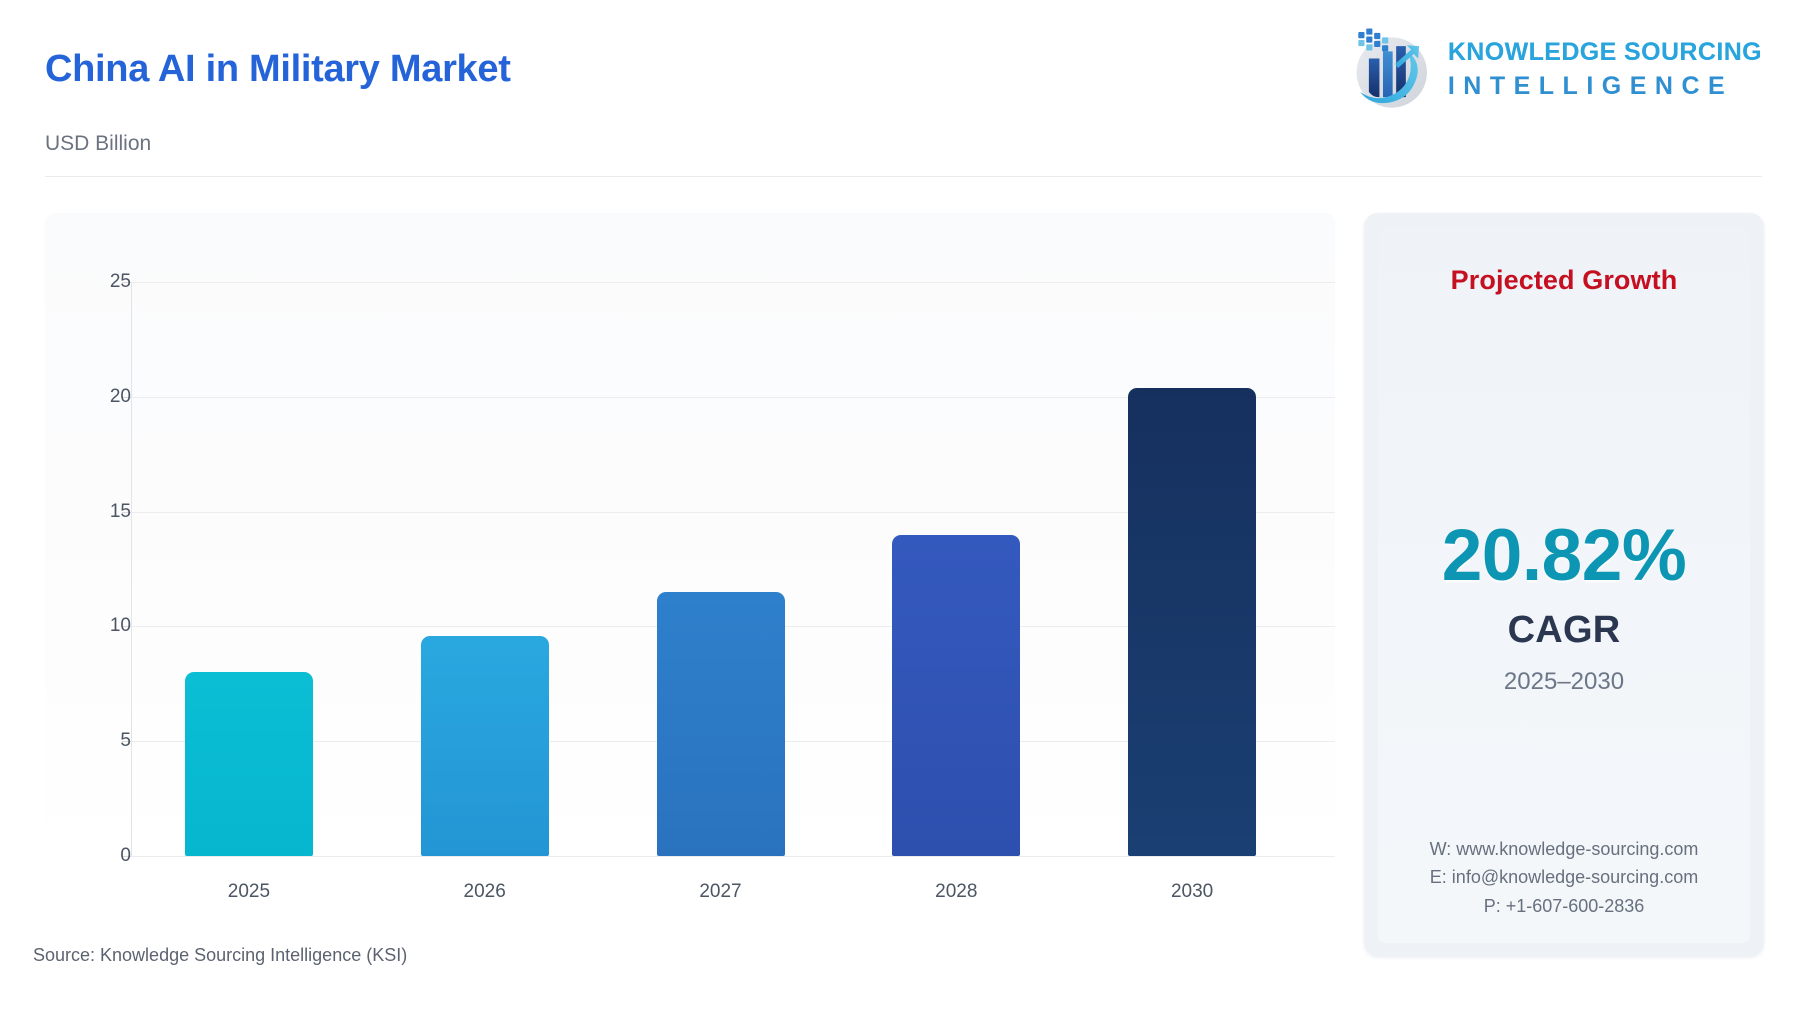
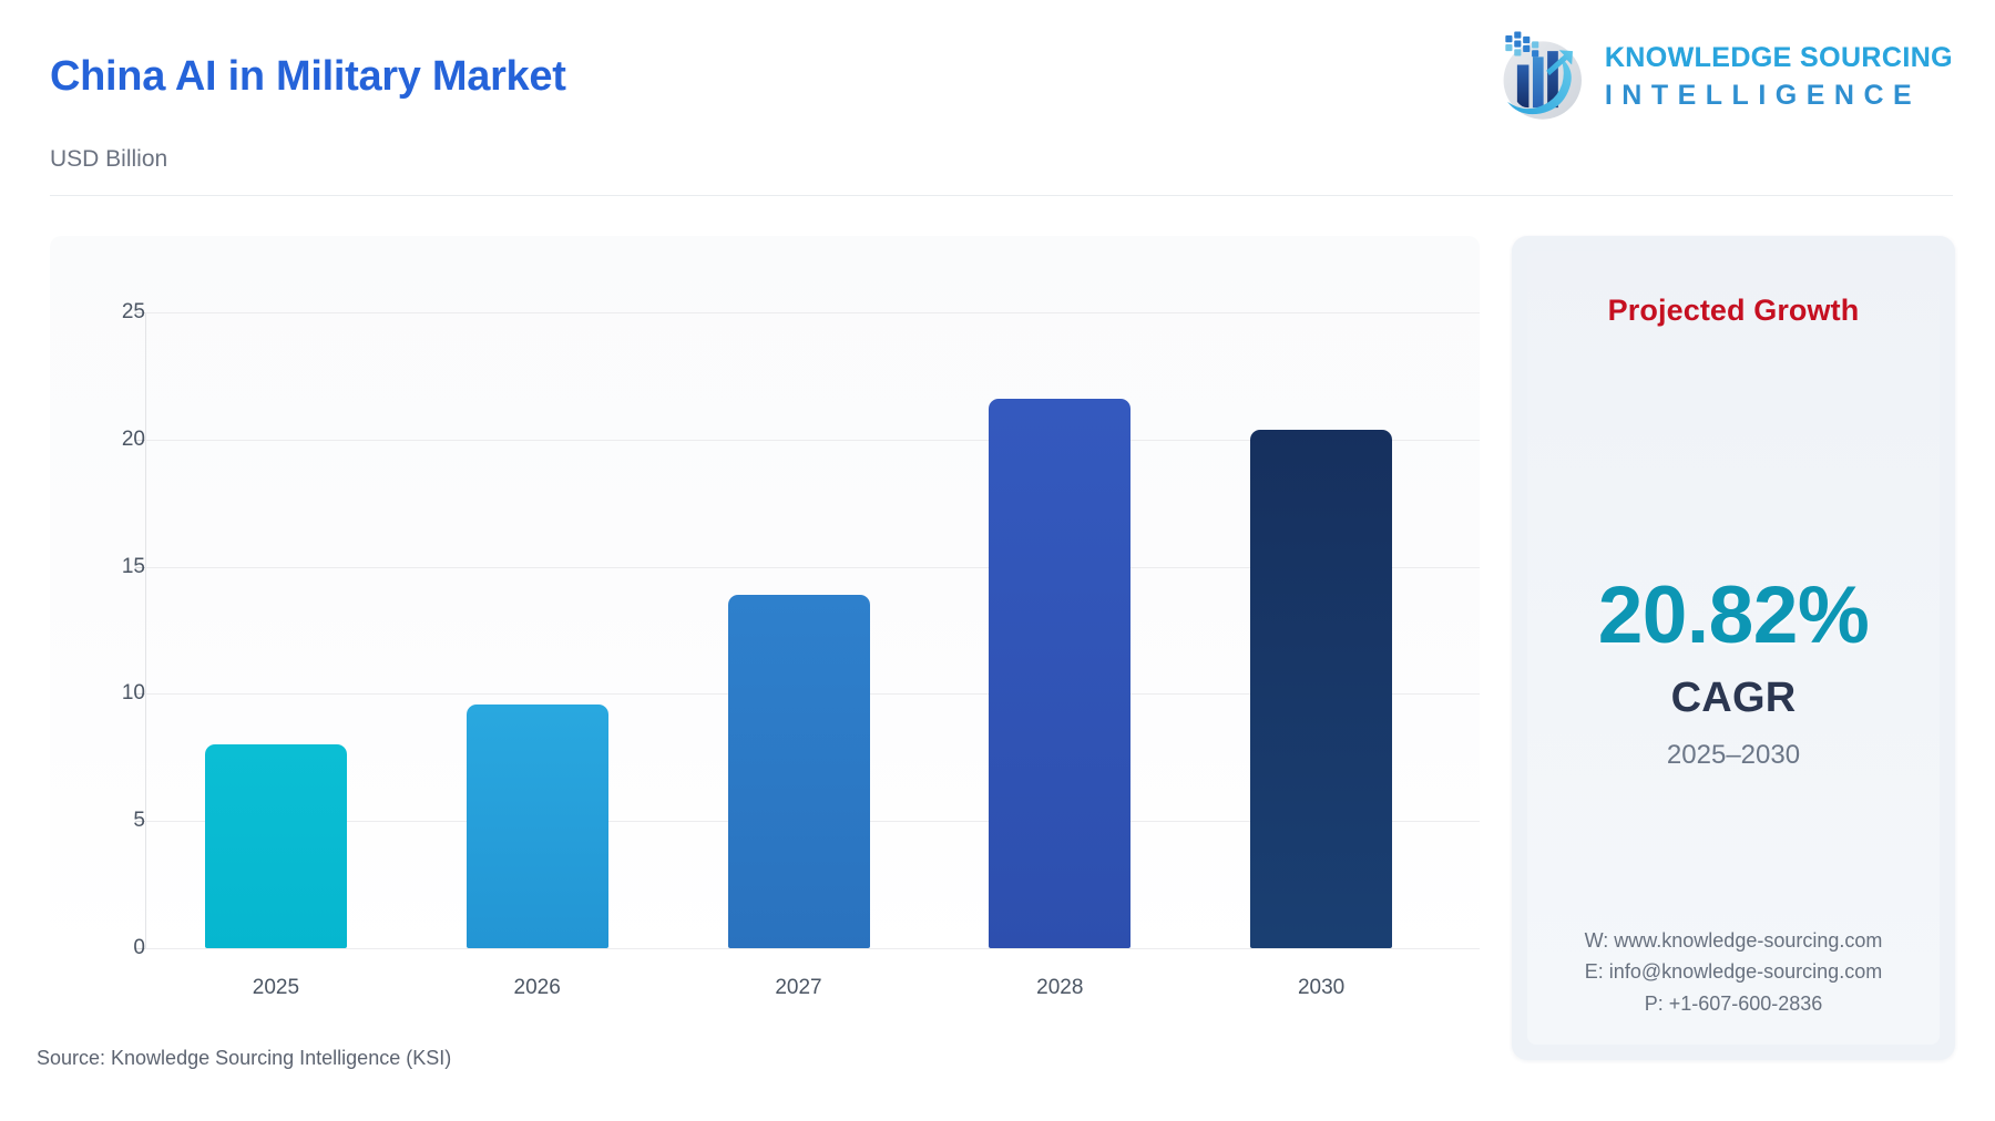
2027: 11.5 -> 13.9
2028: 14.0 -> 21.6
